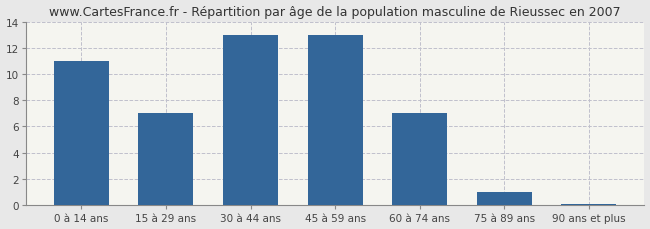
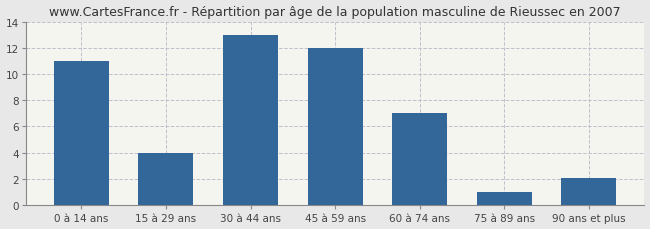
15 à 29 ans: 7.0 -> 4.0
45 à 59 ans: 13.0 -> 12.0
90 ans et plus: 0.1 -> 2.1
